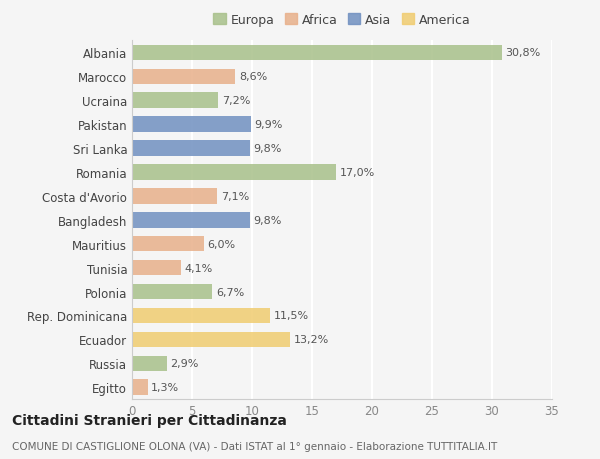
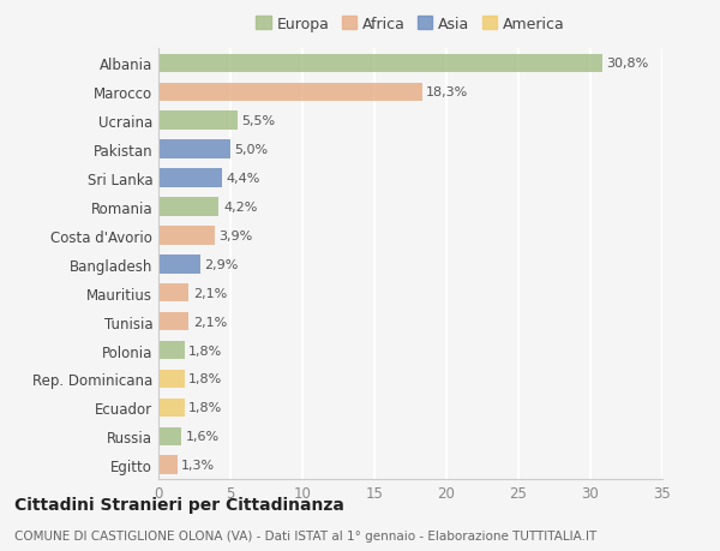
Marocco: 8,6% -> 18,3%
Ucraina: 7,2% -> 5,5%
Pakistan: 9,9% -> 5,0%
Sri Lanka: 9,8% -> 4,4%
Romania: 17,0% -> 4,2%
Costa d'Avorio: 7,1% -> 3,9%
Bangladesh: 9,8% -> 2,9%
Mauritius: 6,0% -> 2,1%
Tunisia: 4,1% -> 2,1%
Polonia: 6,7% -> 1,8%
Rep. Dominicana: 11,5% -> 1,8%
Ecuador: 13,2% -> 1,8%
Russia: 2,9% -> 1,6%
